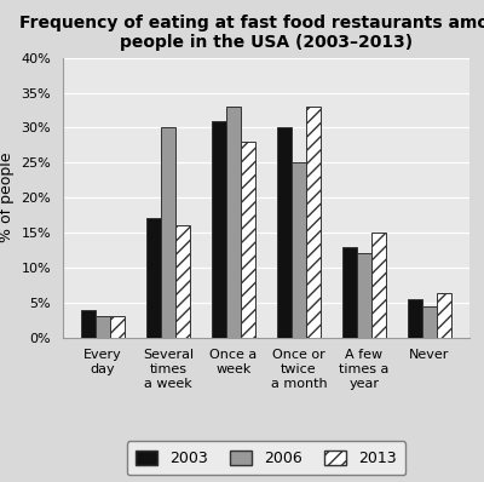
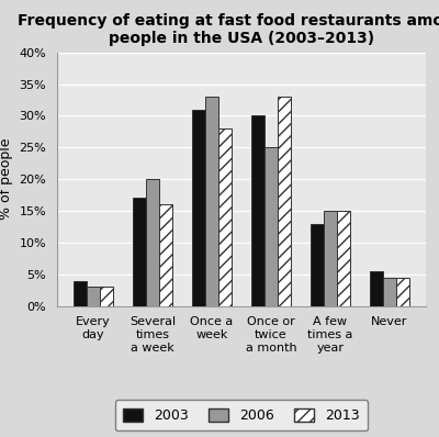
2006/Several times a week: 30.0% -> 20.0%
2006/A few times a year: 12.0% -> 15.0%
2013/Never: 6.4% -> 4.5%
